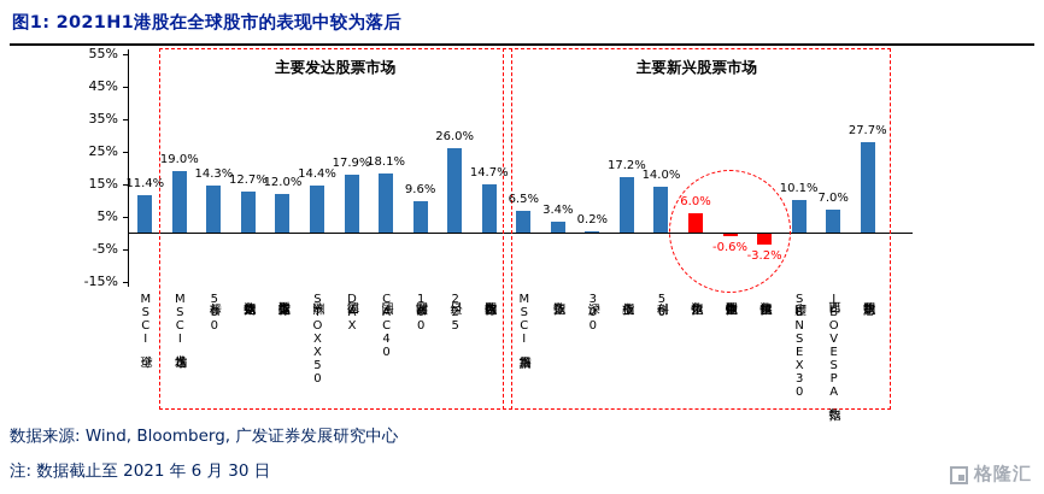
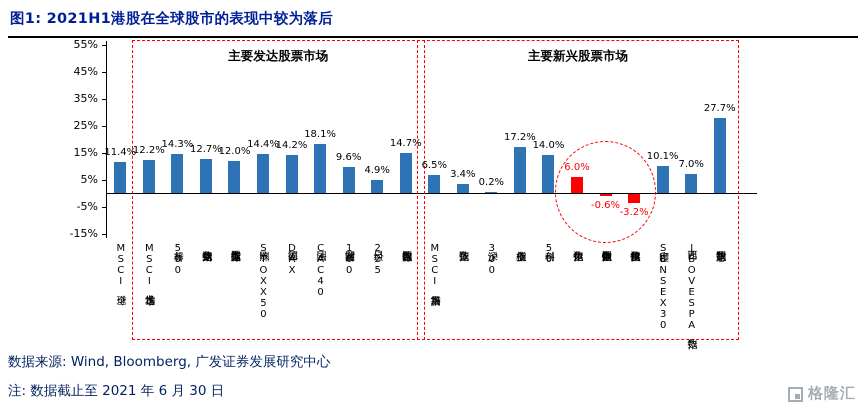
MSCI发达市场: 19.0% -> 12.2%
德国DAX: 17.9% -> 14.2%
日经225: 26.0% -> 4.9%
